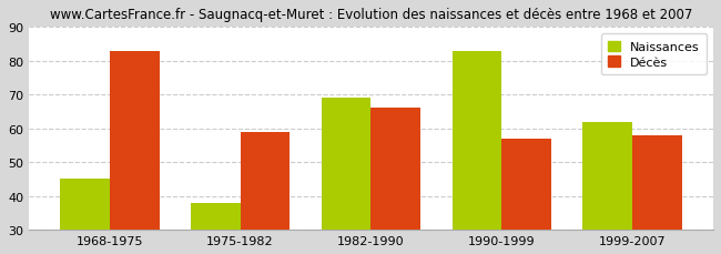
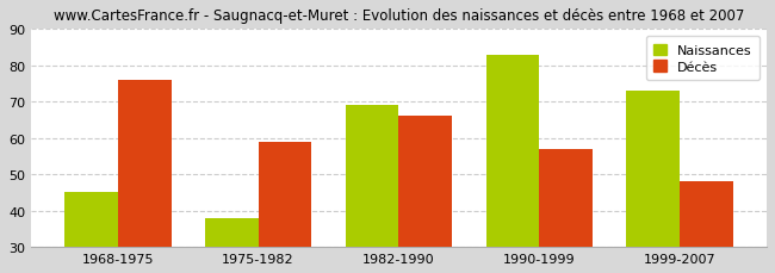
Décès/1968-1975: 83 -> 76
Naissances/1999-2007: 62 -> 73
Décès/1999-2007: 58 -> 48
